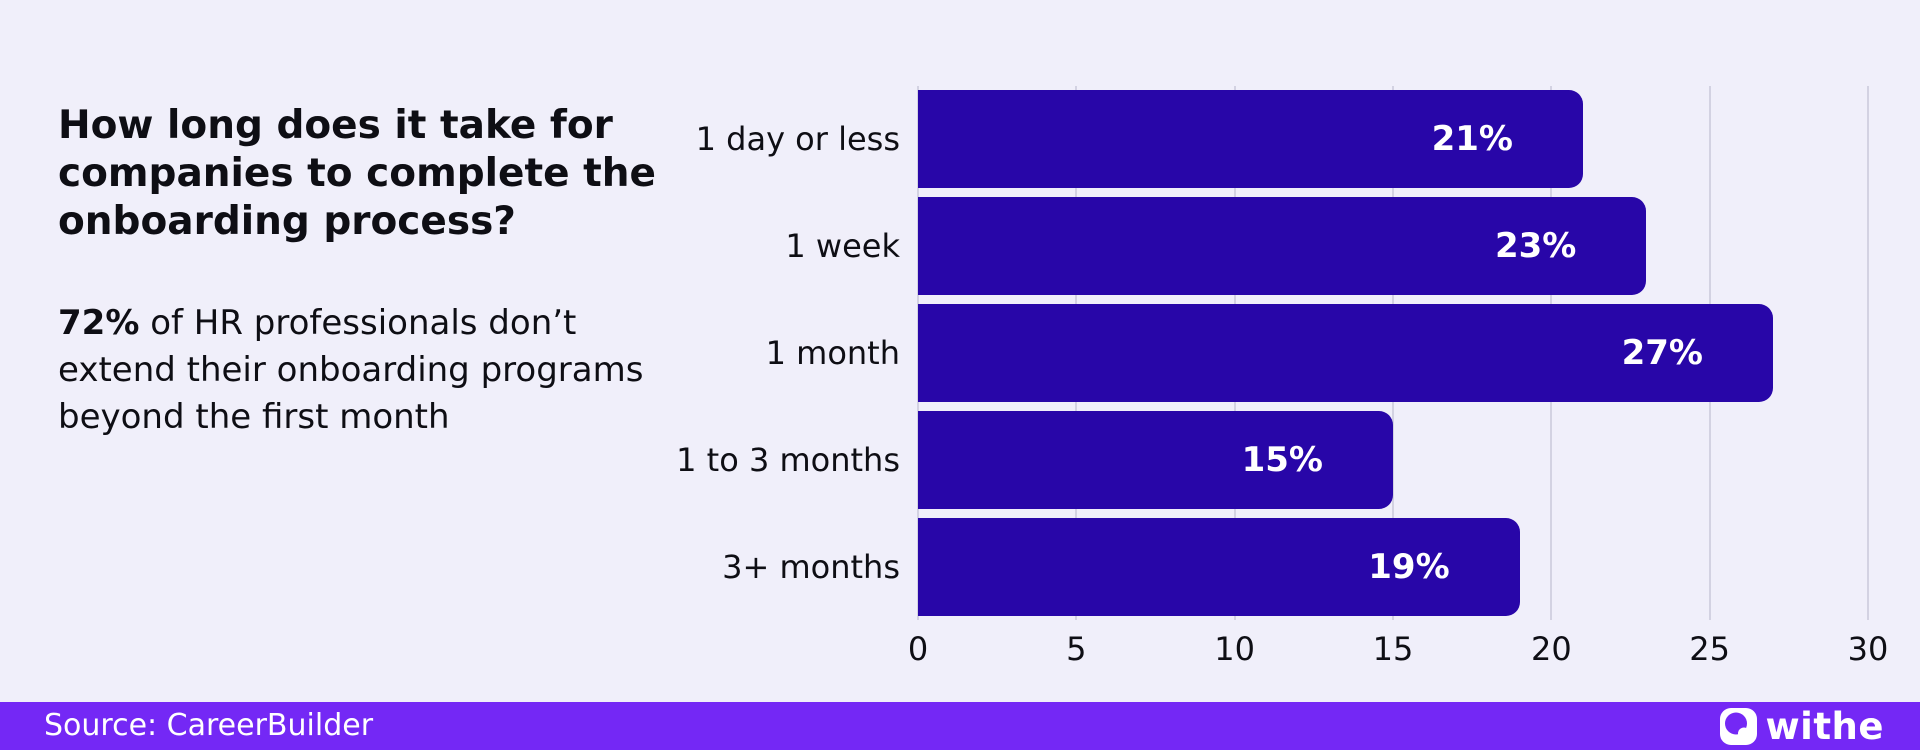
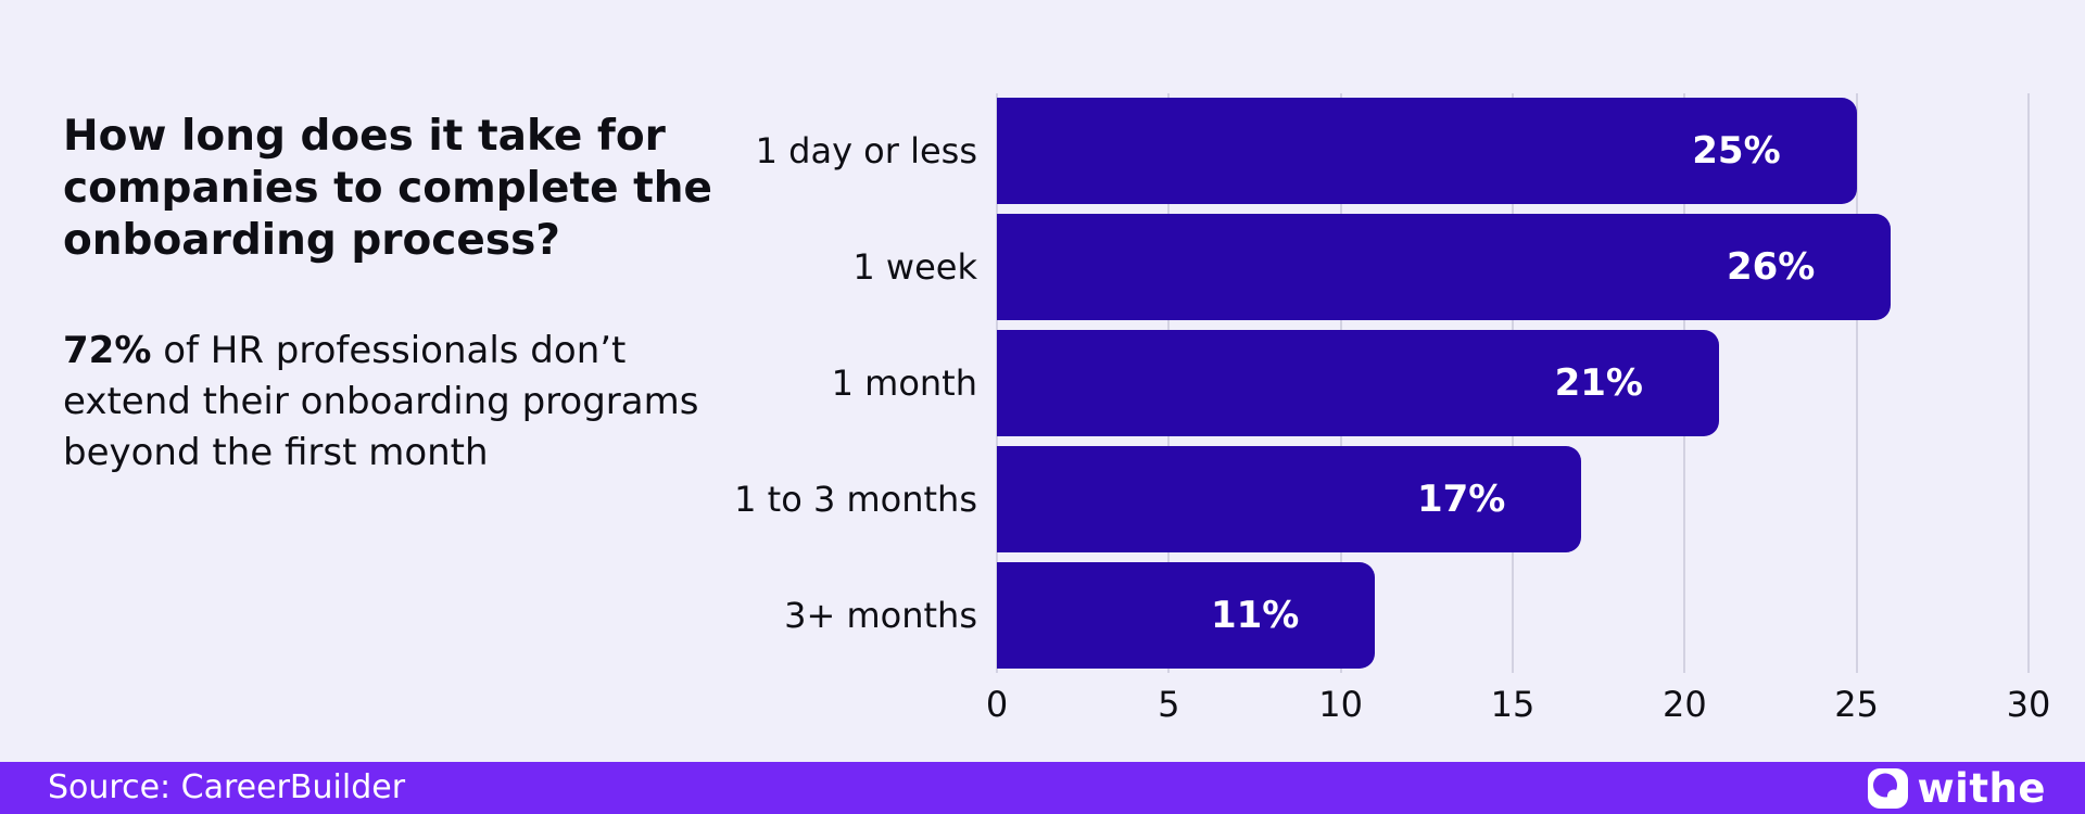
1 day or less: 21% -> 25%
1 week: 23% -> 26%
1 month: 27% -> 21%
1 to 3 months: 15% -> 17%
3+ months: 19% -> 11%
